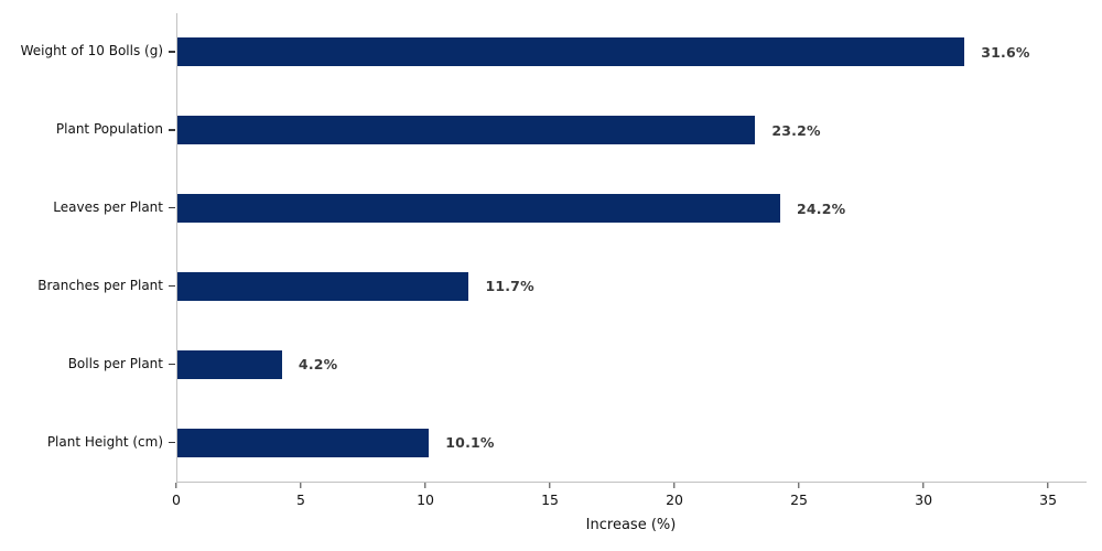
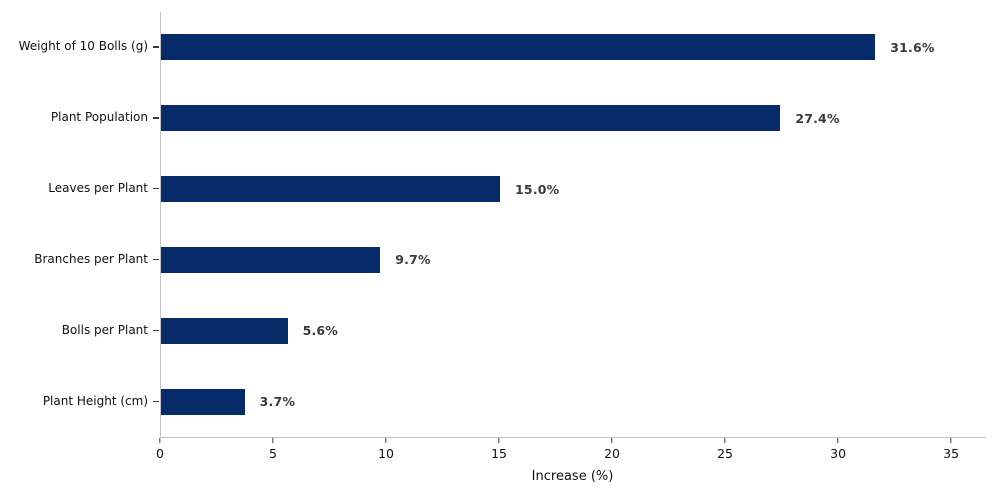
Plant Population: 23.2% -> 27.4%
Leaves per Plant: 24.2% -> 15.0%
Branches per Plant: 11.7% -> 9.7%
Bolls per Plant: 4.2% -> 5.6%
Plant Height (cm): 10.1% -> 3.7%
